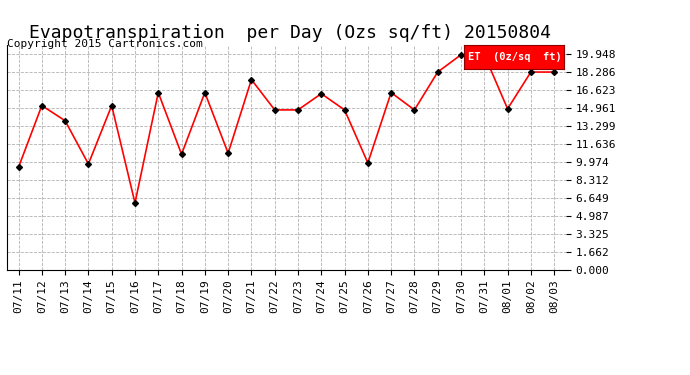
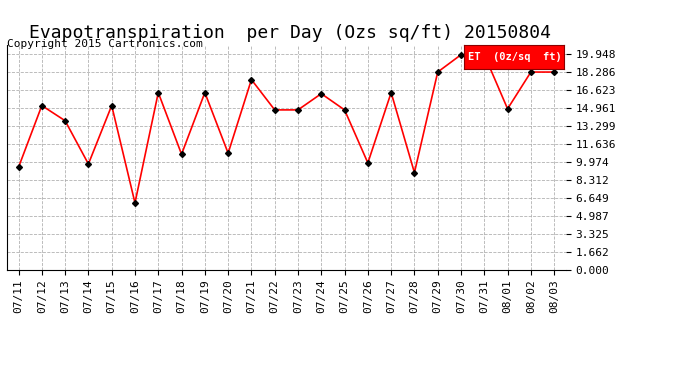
07/28: 14.8 -> 9.0
